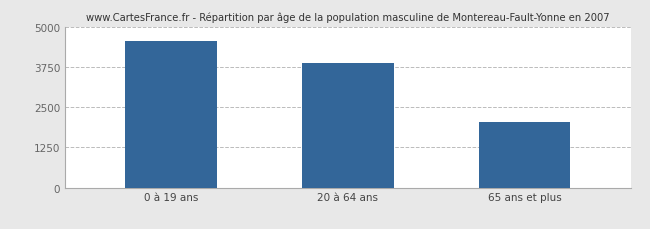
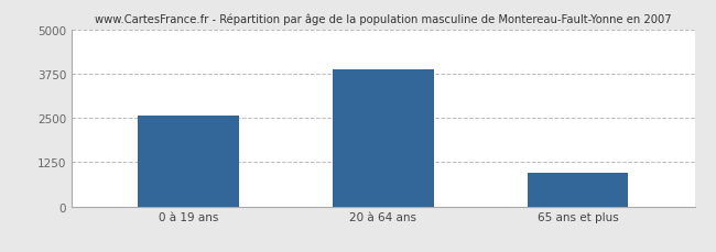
0 à 19 ans: 4550 -> 2550
65 ans et plus: 2050 -> 950
